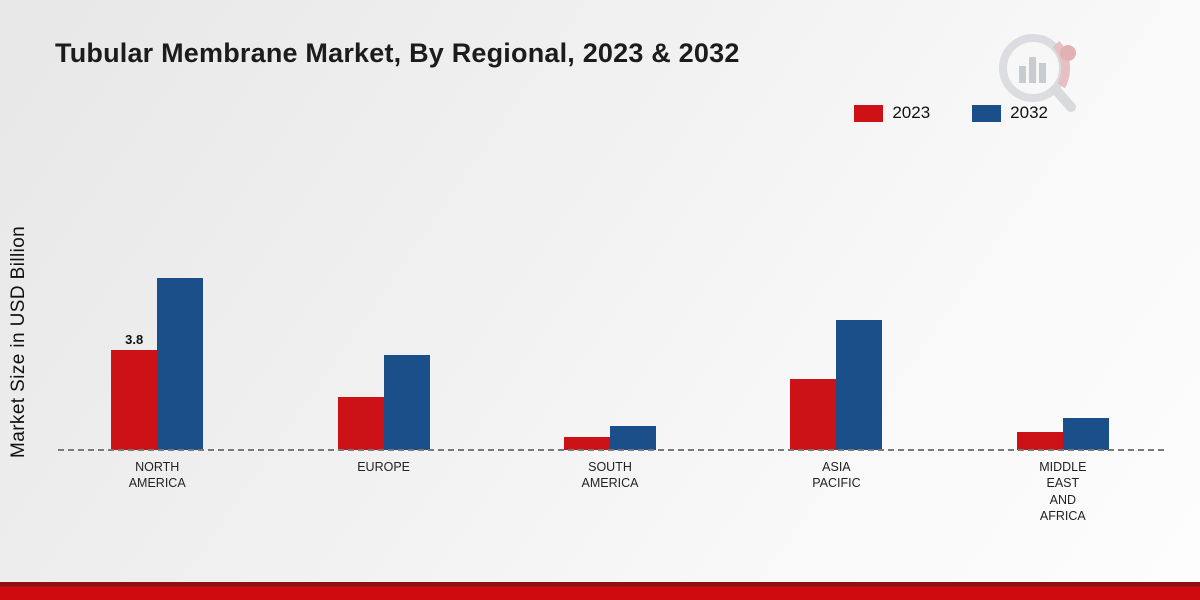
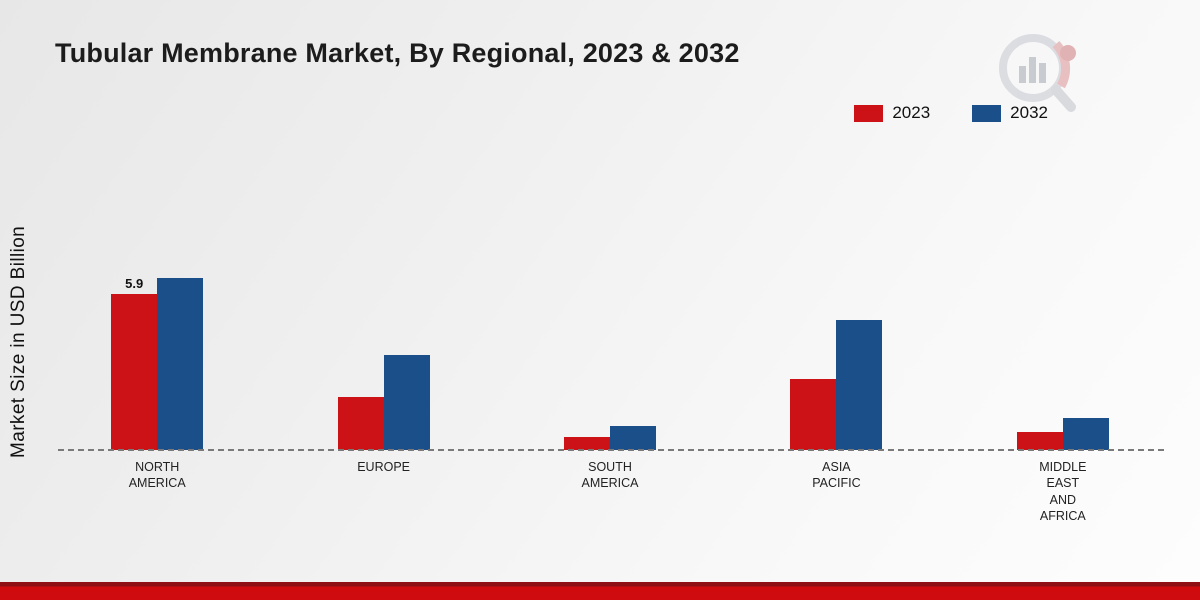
2023/NORTH AMERICA: 3.8 -> 5.9
